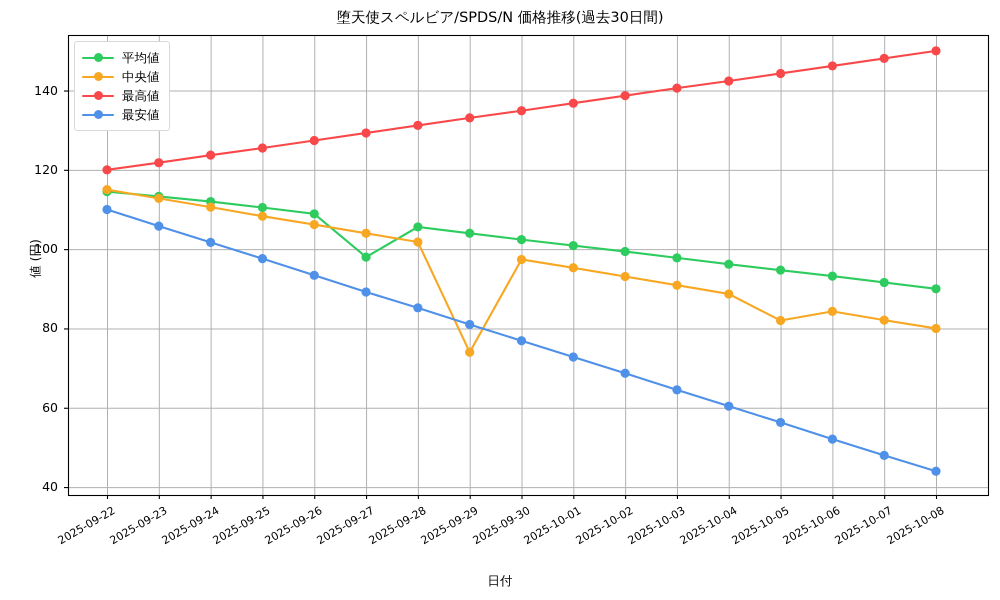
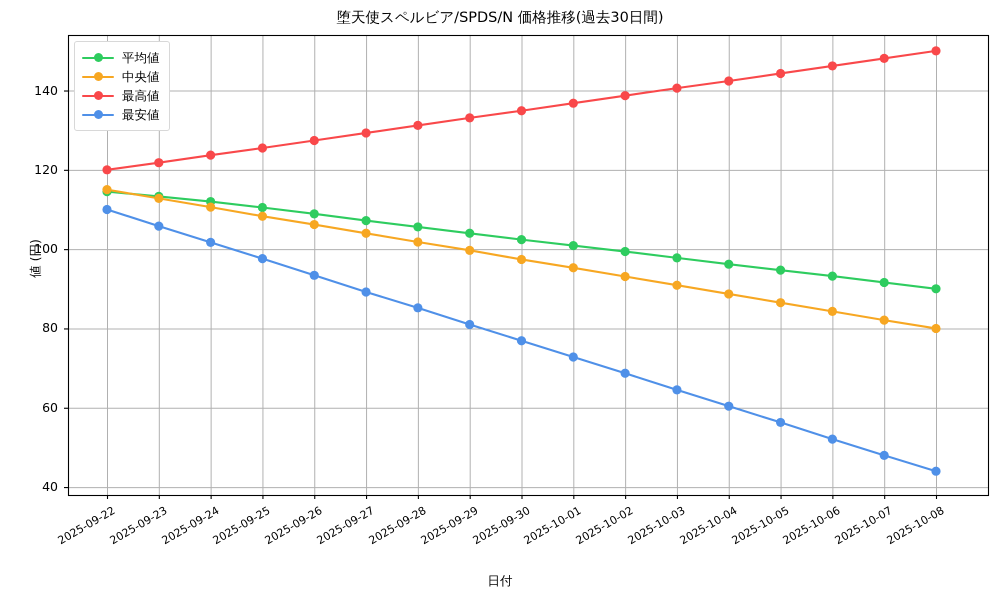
平均値/2025-09-27: 98 -> 107
中央値/2025-09-29: 74 -> 100
中央値/2025-10-05: 82 -> 86
